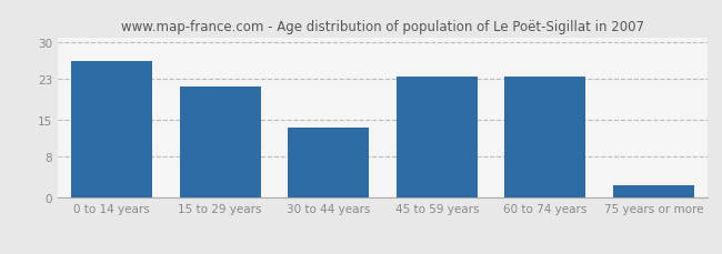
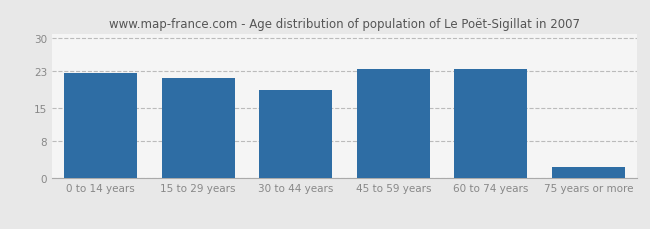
0 to 14 years: 26.5 -> 22.5
30 to 44 years: 13.5 -> 19.0
